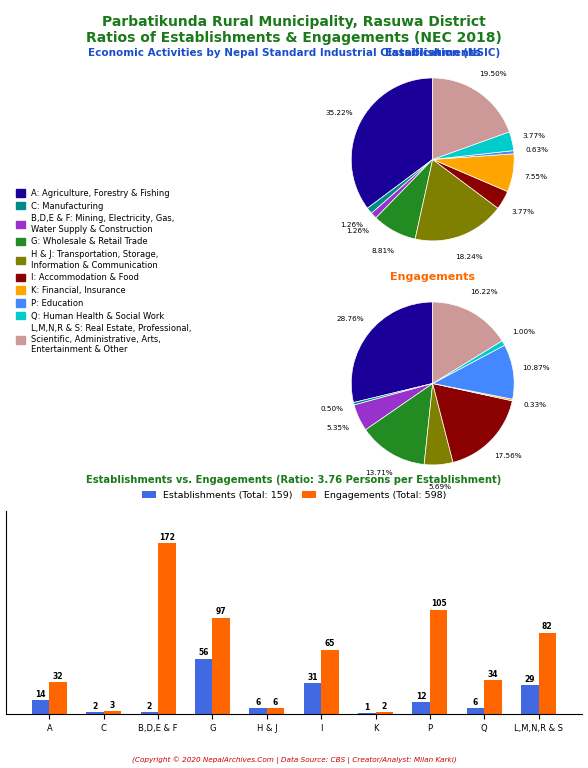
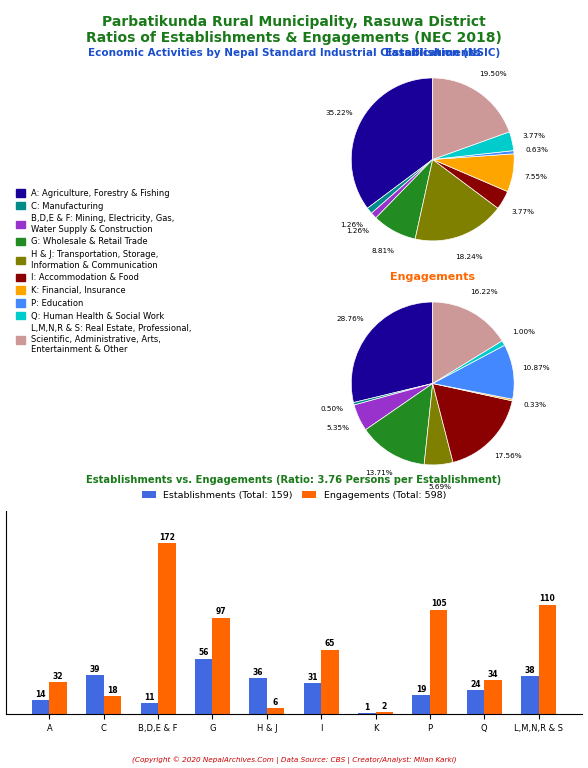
Establishments (Total: 159)/C: 2 -> 39
Engagements (Total: 598)/C: 3 -> 18
Establishments (Total: 159)/B,D,E & F: 2 -> 11
Establishments (Total: 159)/H & J: 6 -> 36
Establishments (Total: 159)/P: 12 -> 19
Establishments (Total: 159)/Q: 6 -> 24
Establishments (Total: 159)/L,M,N,R & S: 29 -> 38
Engagements (Total: 598)/L,M,N,R & S: 82 -> 110
